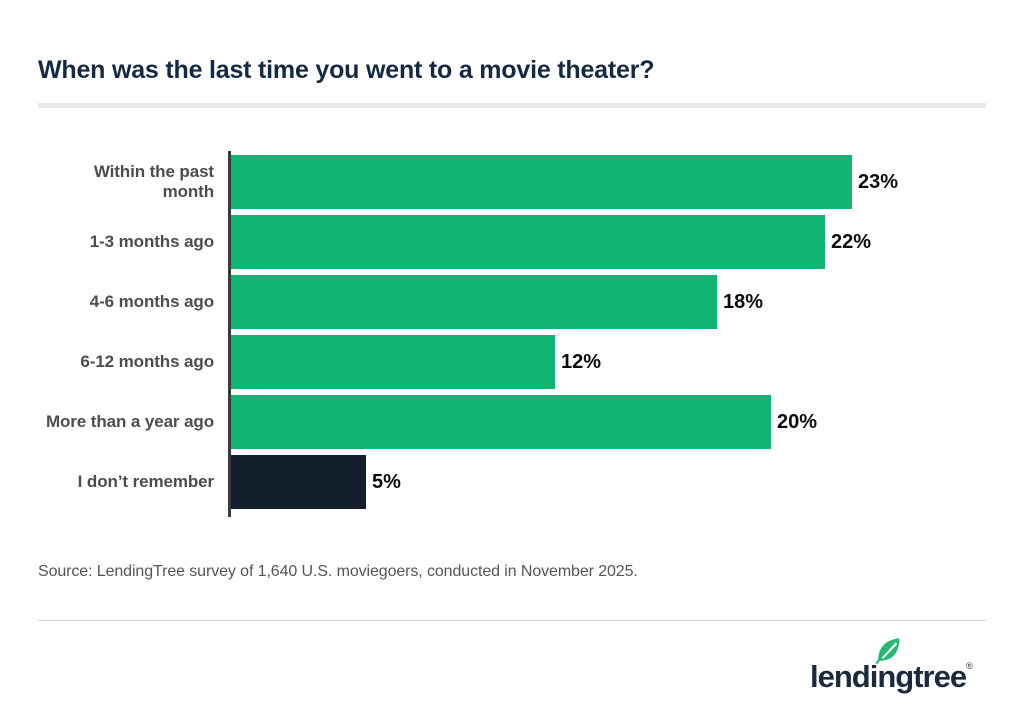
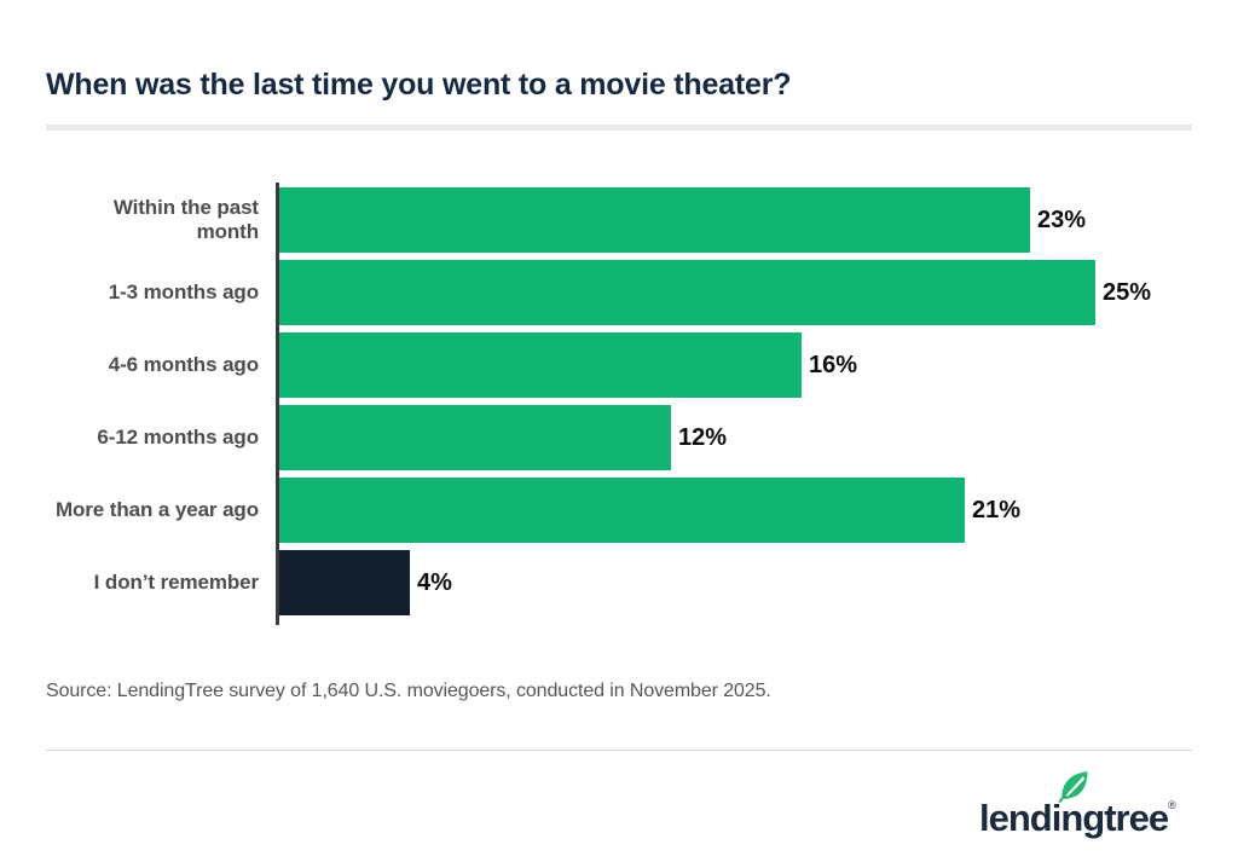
1-3 months ago: 22% -> 25%
4-6 months ago: 18% -> 16%
More than a year ago: 20% -> 21%
I don’t remember: 5% -> 4%
